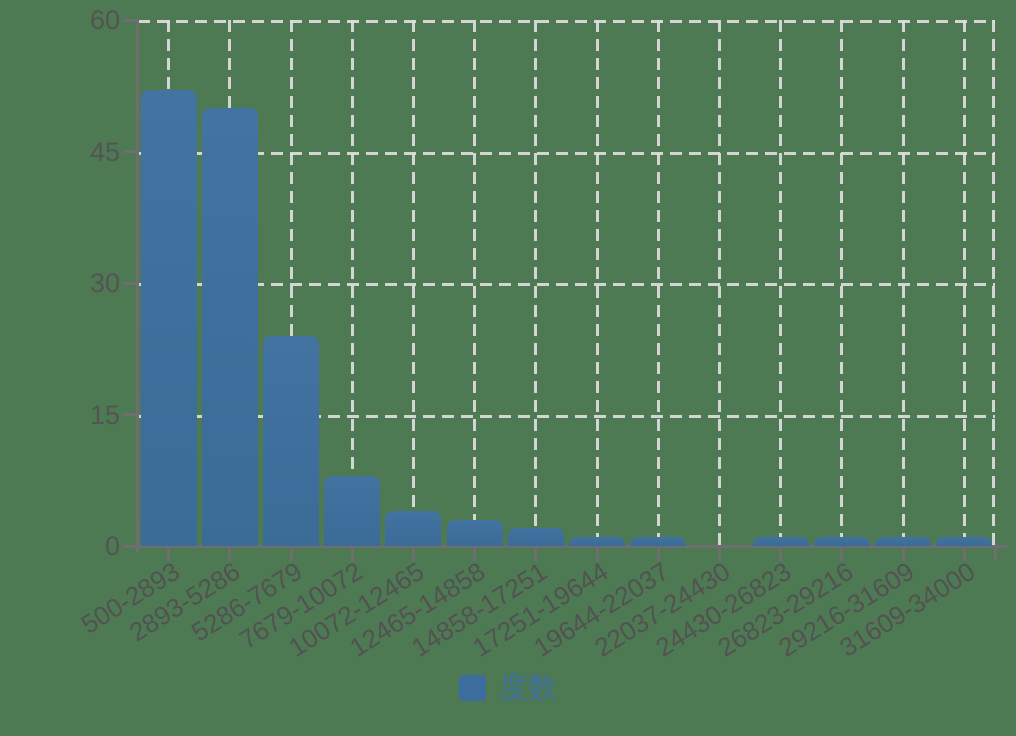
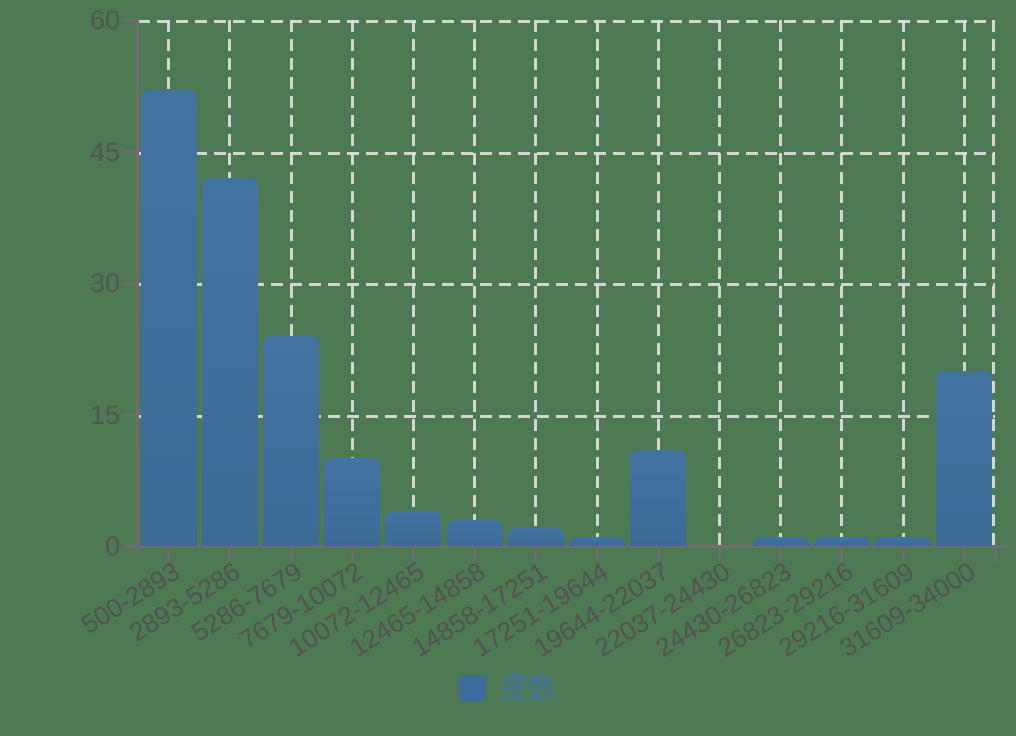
2893-5286: 50 -> 42
7679-10072: 8 -> 10
19644-22037: 1 -> 11
31609-34000: 1 -> 20
